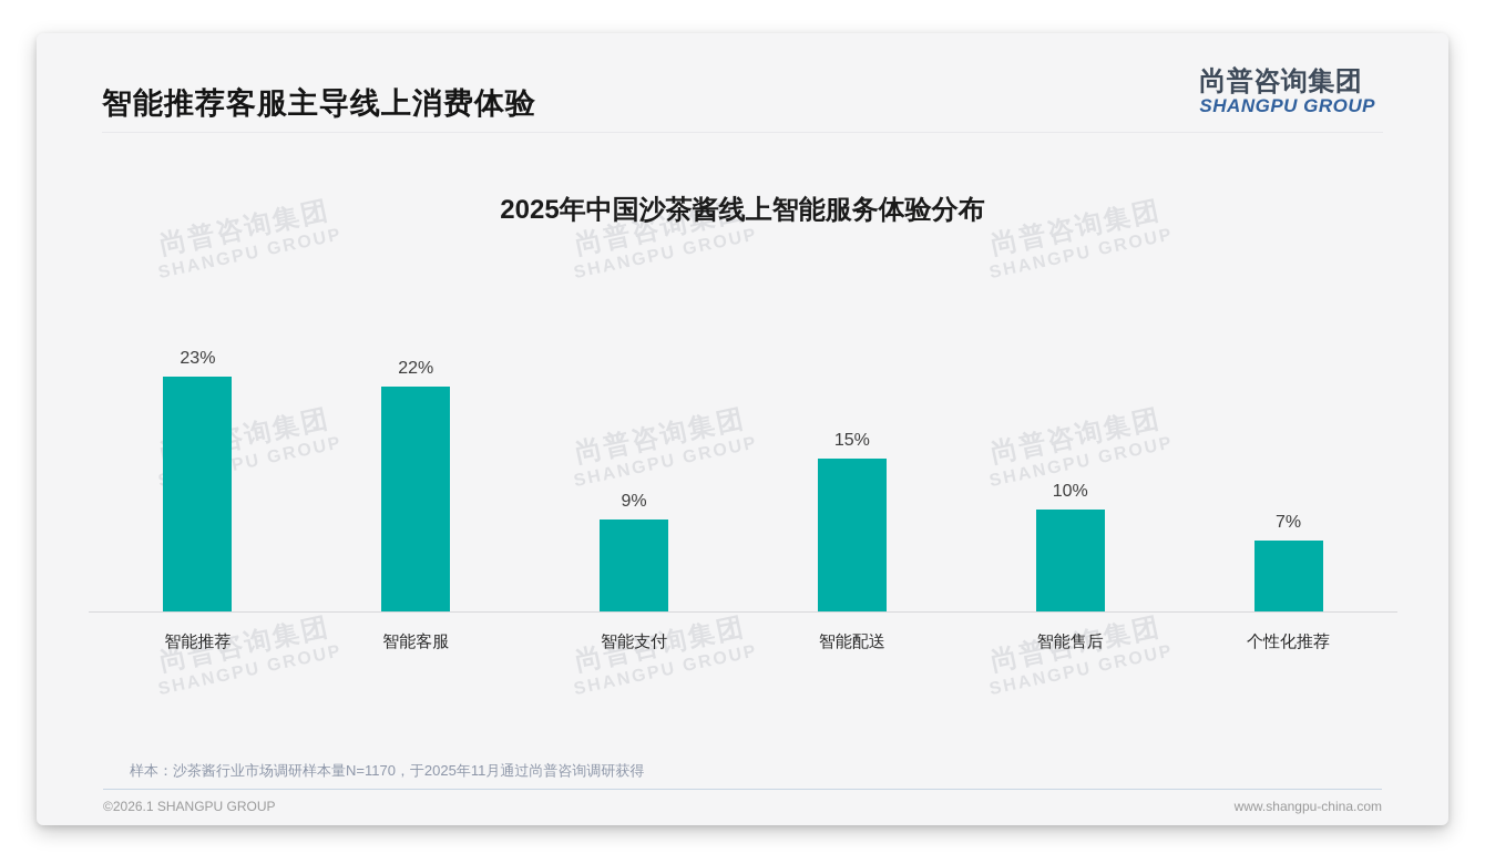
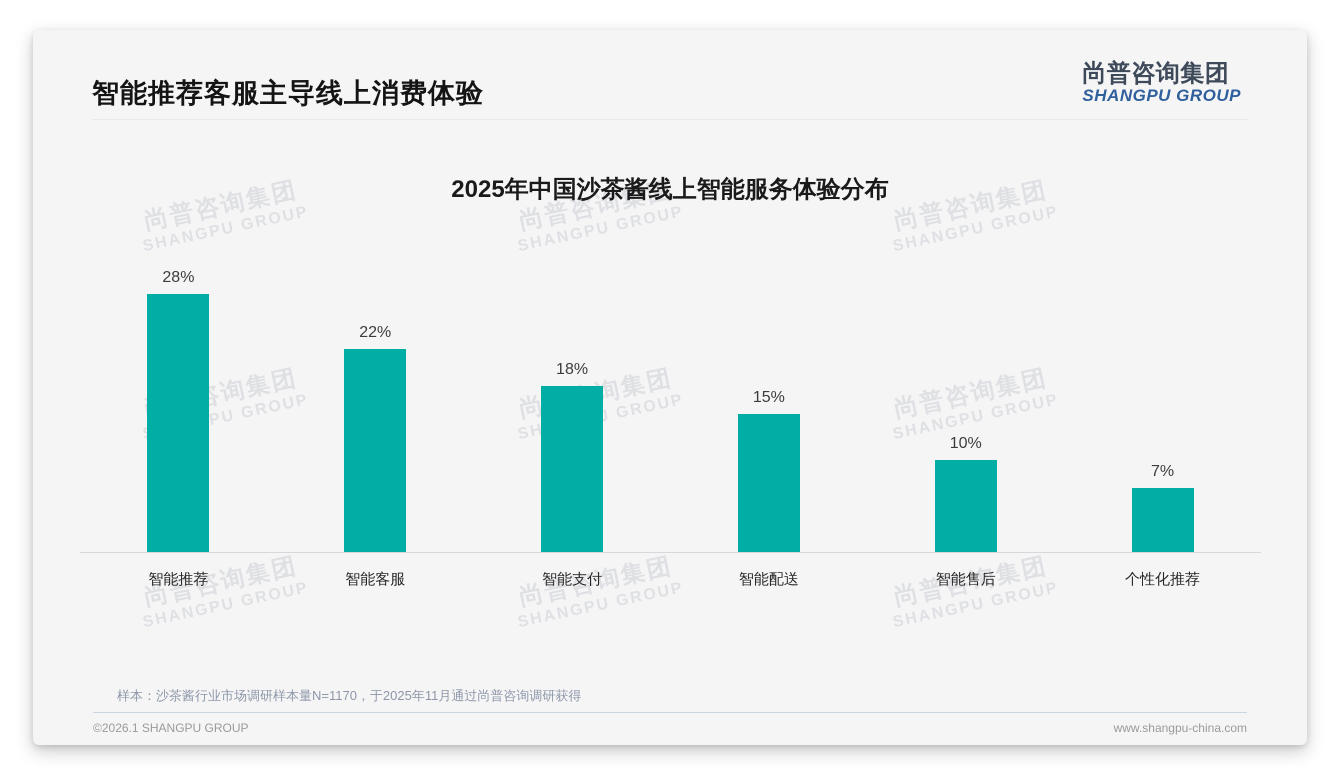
智能推荐: 23% -> 28%
智能支付: 9% -> 18%
